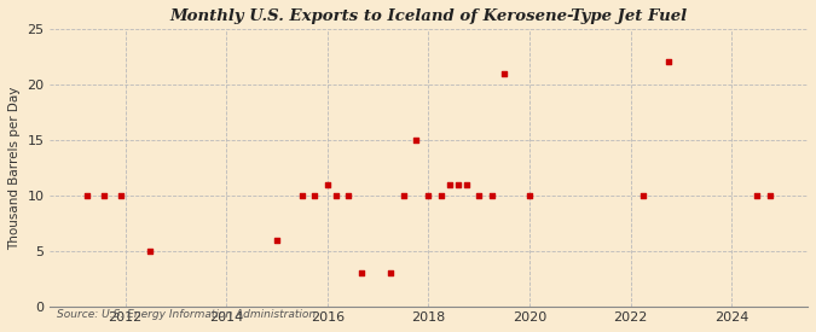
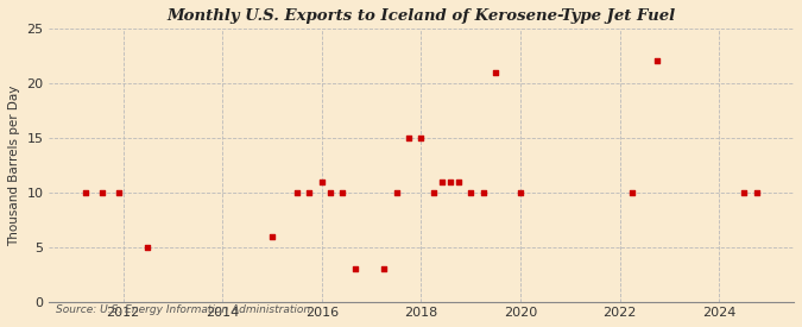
2018: 10 -> 15
